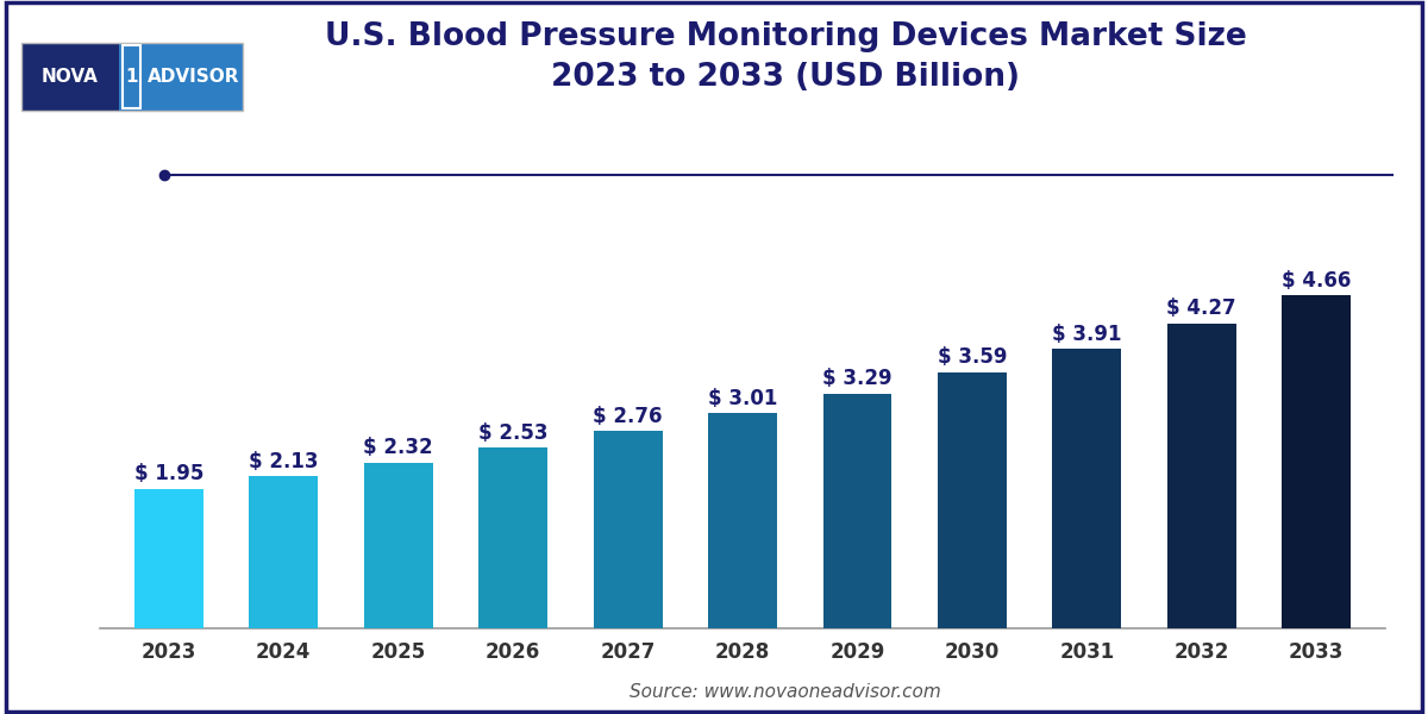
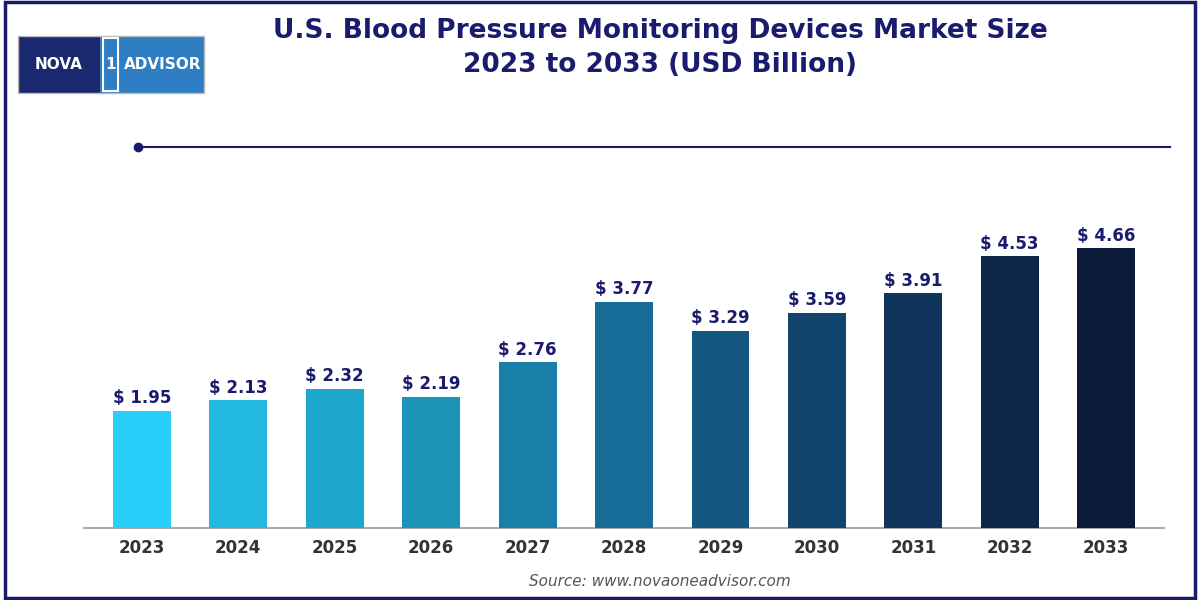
2026: 2.53 -> 2.19
2028: 3.01 -> 3.77
2032: 4.27 -> 4.53
